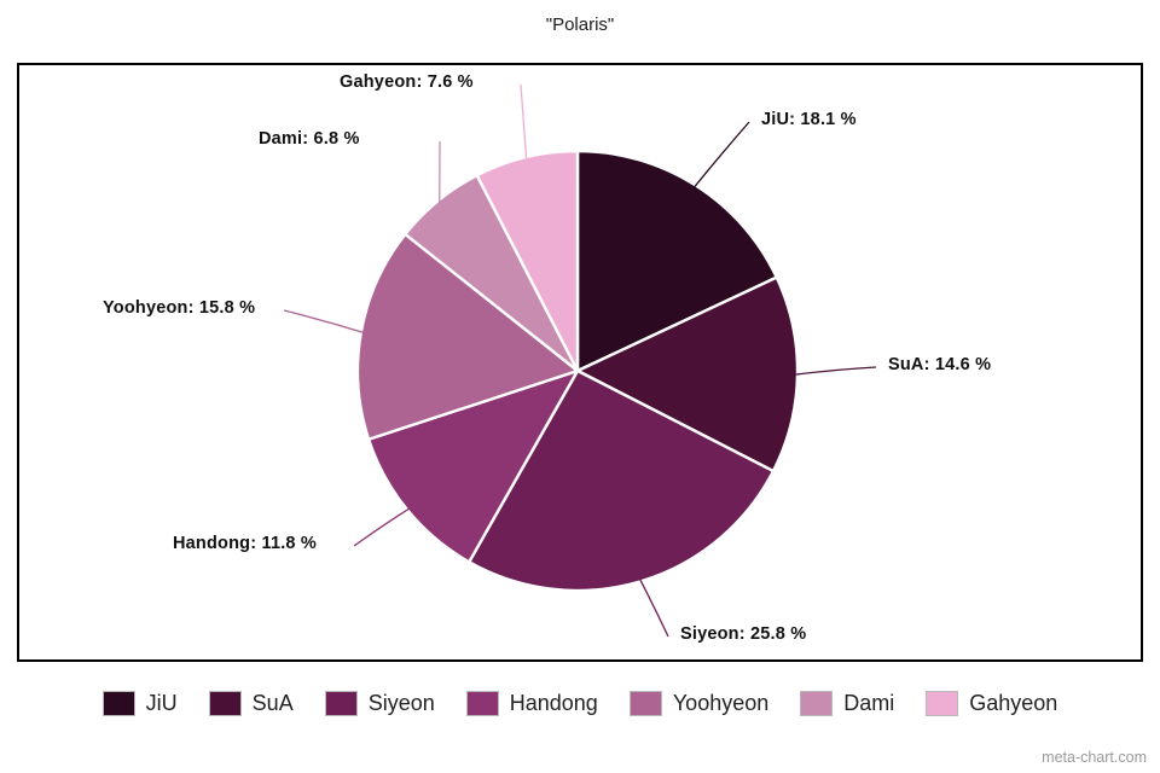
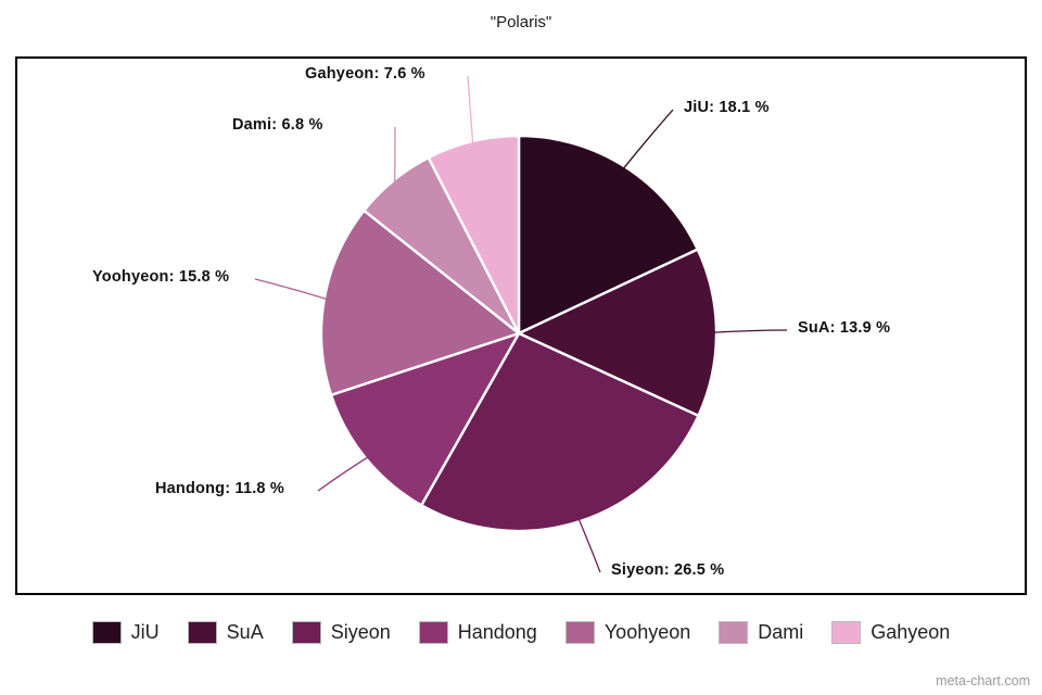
SuA: 14.6 -> 13.9
Siyeon: 25.8 -> 26.5
